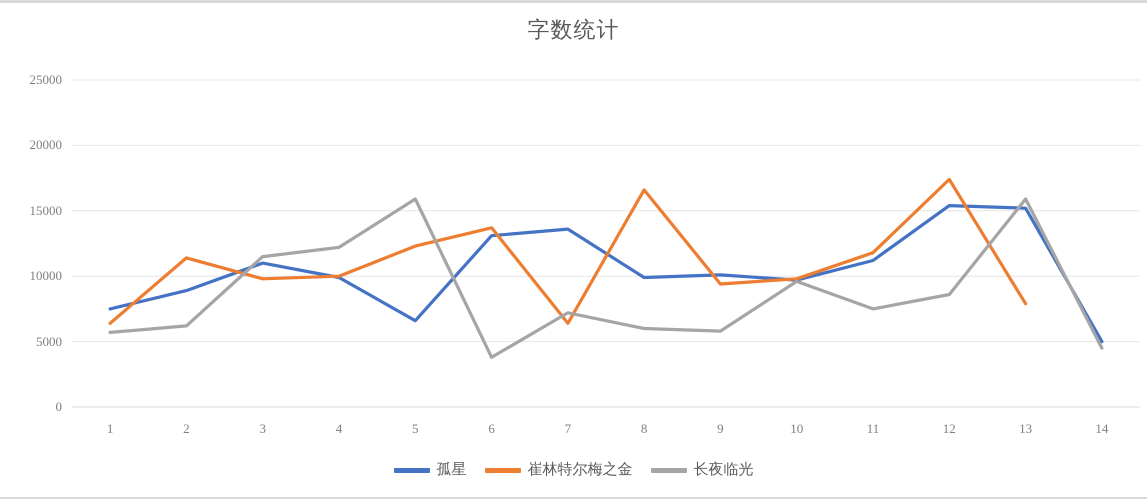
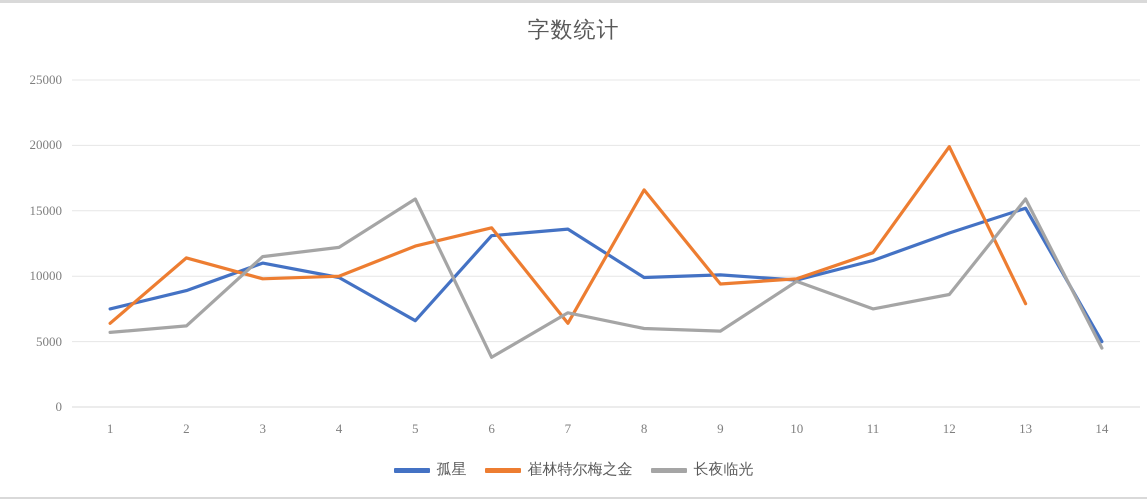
孤星/12: 15400 -> 13300
崔林特尔梅之金/12: 17400 -> 19900
